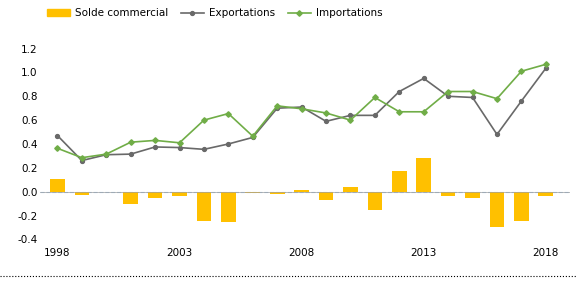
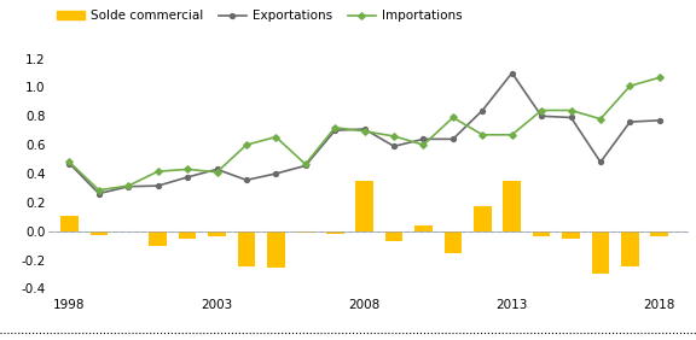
Importations/1998: 0.36 -> 0.48
Exportations/2003: 0.37 -> 0.43
Solde commercial/2008: 0.01 -> 0.35
Exportations/2013: 0.95 -> 1.10
Solde commercial/2013: 0.28 -> 0.35
Exportations/2018: 1.03 -> 0.77
